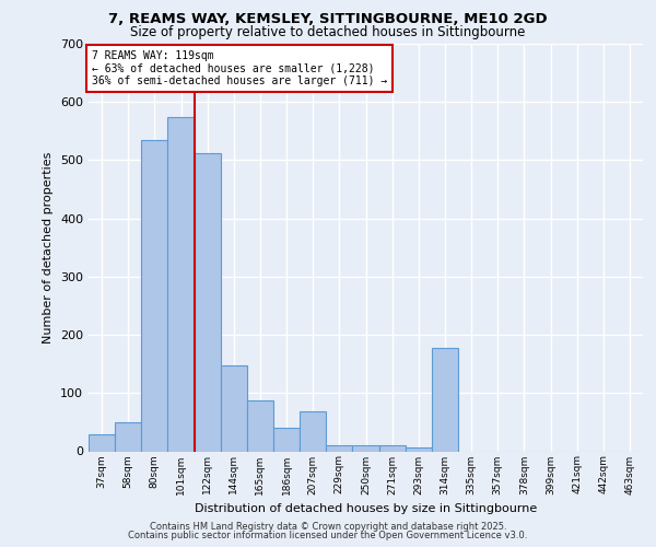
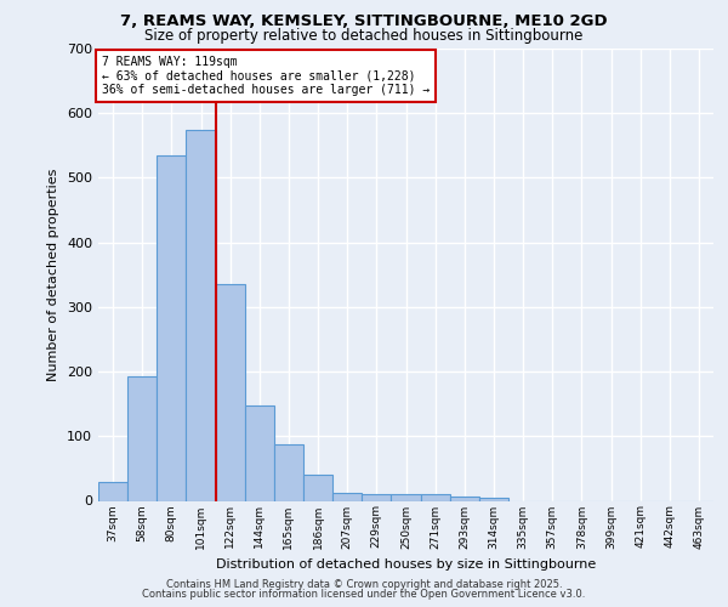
58sqm: 50 -> 193
122sqm: 512 -> 335
207sqm: 68 -> 12
314sqm: 178 -> 5
